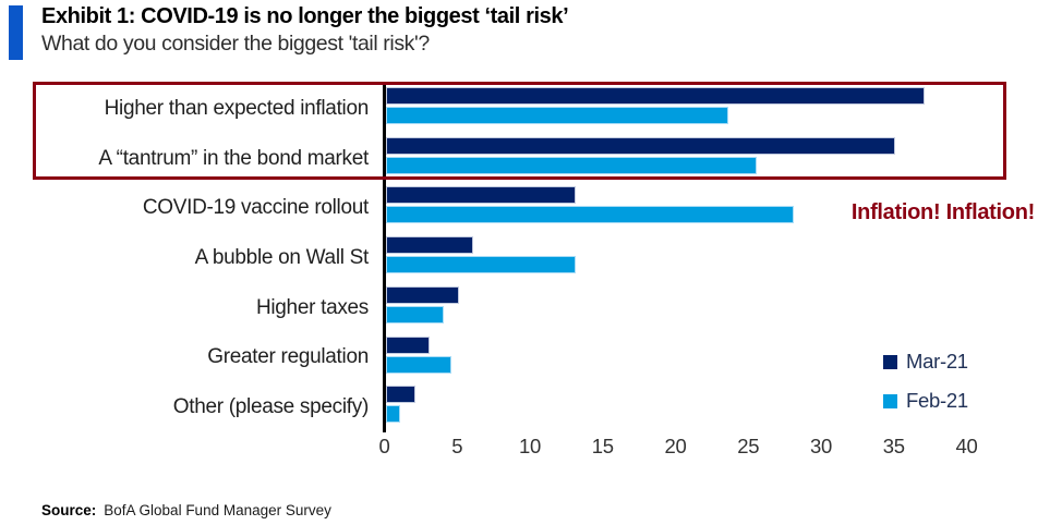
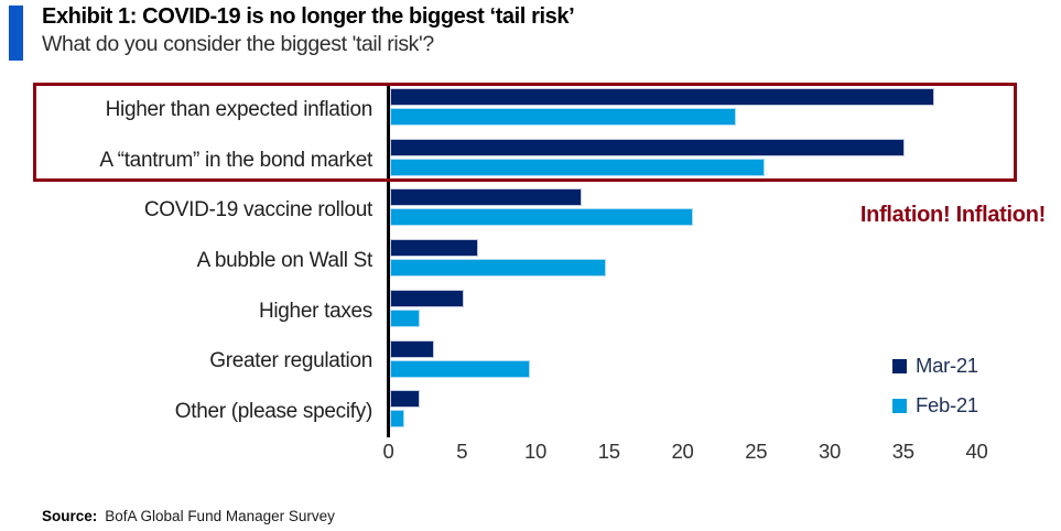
Feb-21/COVID-19 vaccine rollout: 28.0 -> 20.6
Feb-21/A bubble on Wall St: 13.0 -> 14.7
Feb-21/Higher taxes: 4.0 -> 2.0
Feb-21/Greater regulation: 4.5 -> 9.5
